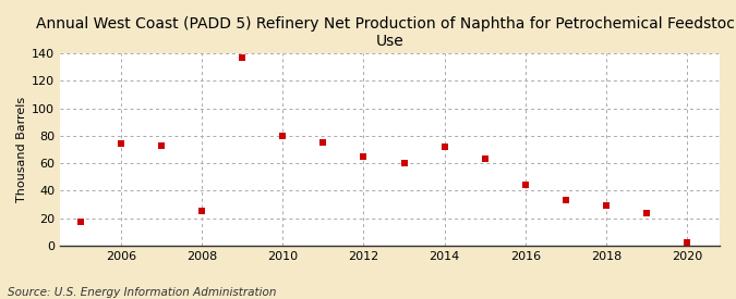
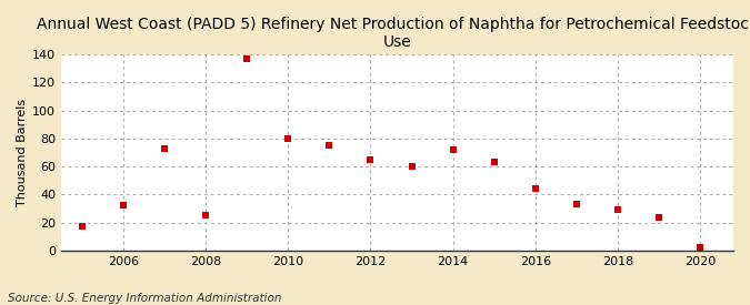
2006: 74 -> 32
